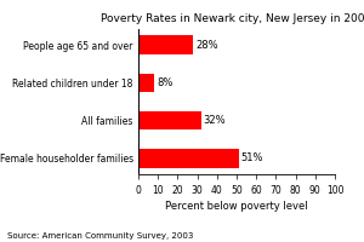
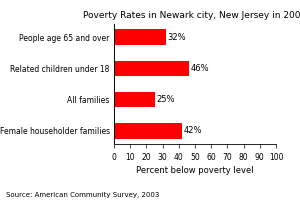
People age 65 and over: 28% -> 32%
Related children under 18: 8% -> 46%
All families: 32% -> 25%
Female householder families: 51% -> 42%
